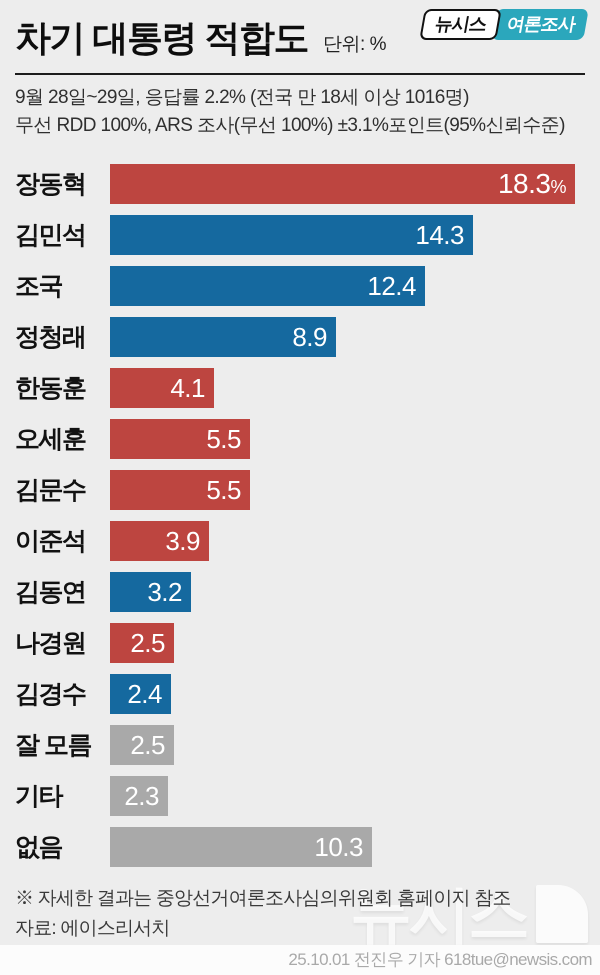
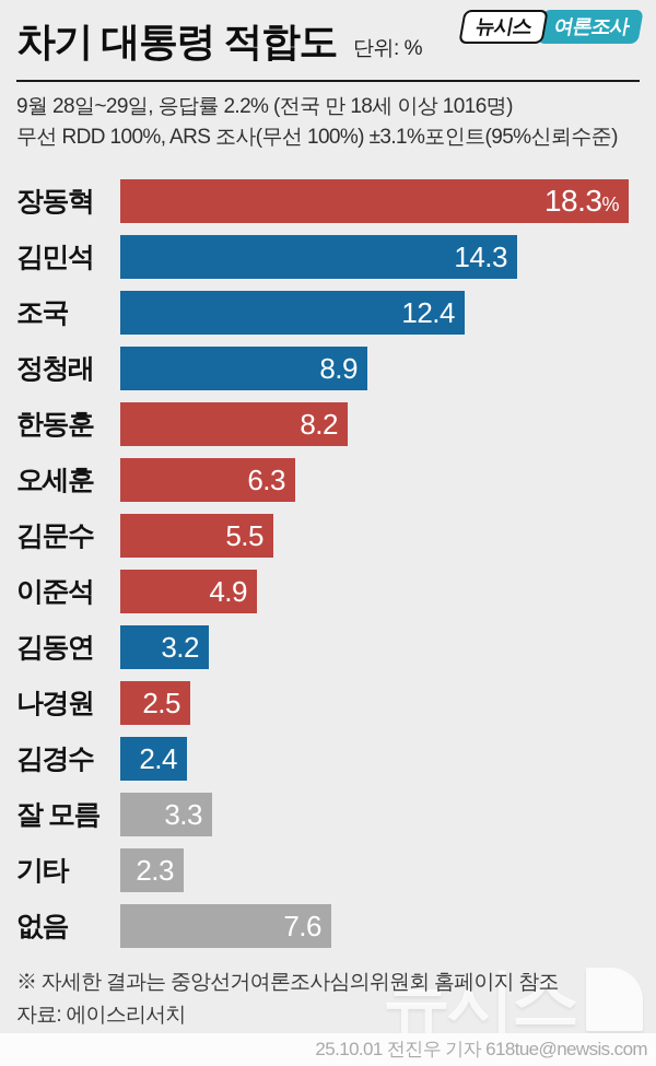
한동훈: 4.1 -> 8.2
오세훈: 5.5 -> 6.3
이준석: 3.9 -> 4.9
잘 모름: 2.5 -> 3.3
없음: 10.3 -> 7.6
